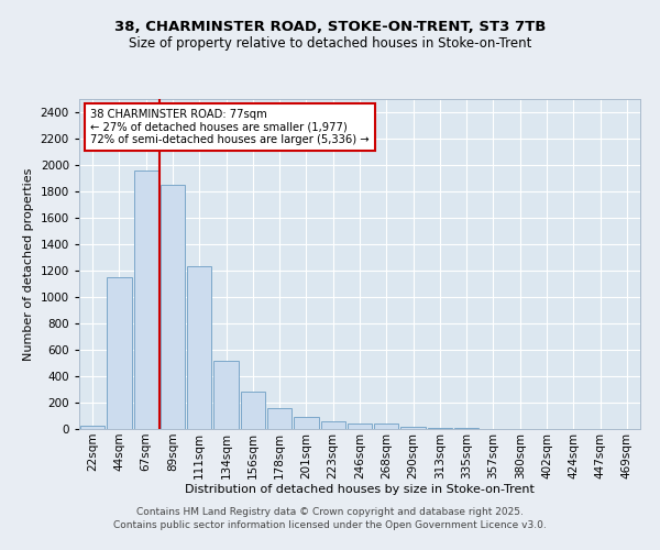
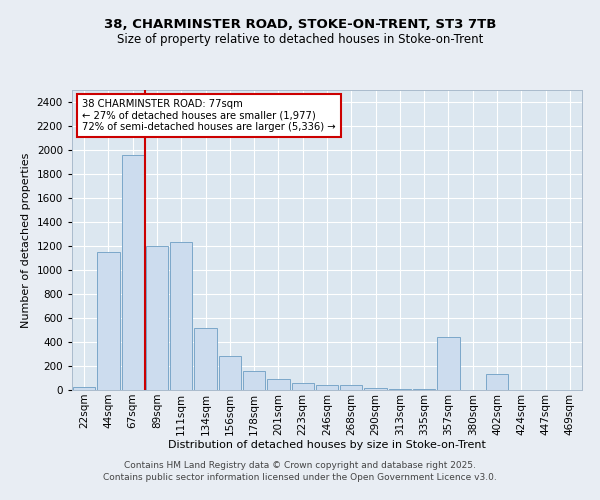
89sqm: 1850 -> 1200
357sqm: 0 -> 440
402sqm: 0 -> 130
